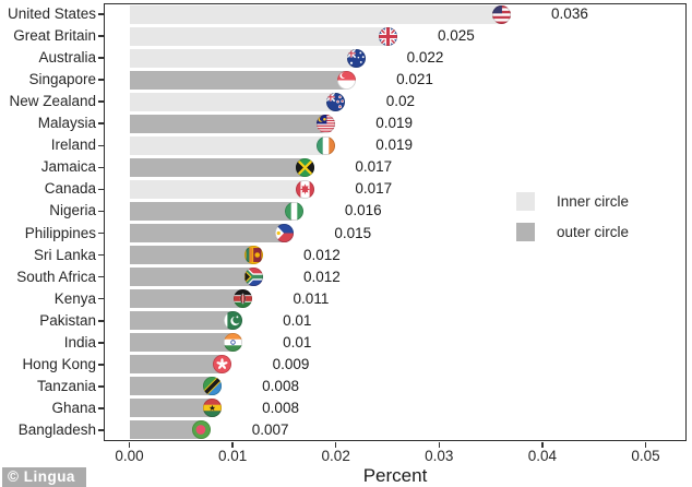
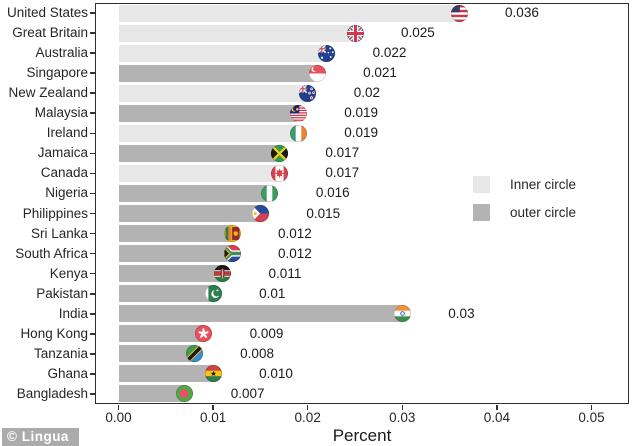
India: 0.01 -> 0.03
Ghana: 0.008 -> 0.010
